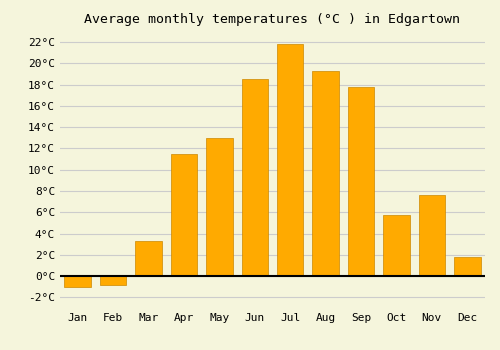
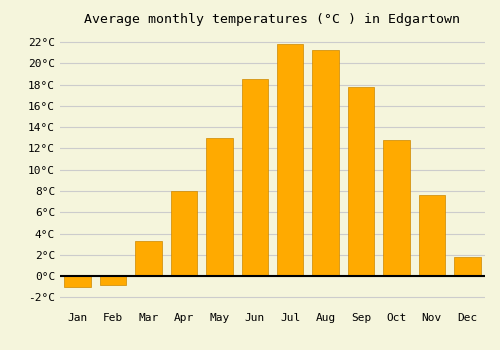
Apr: 11.5°C -> 8.0°C
Aug: 19.3°C -> 21.3°C
Oct: 5.7°C -> 12.8°C
